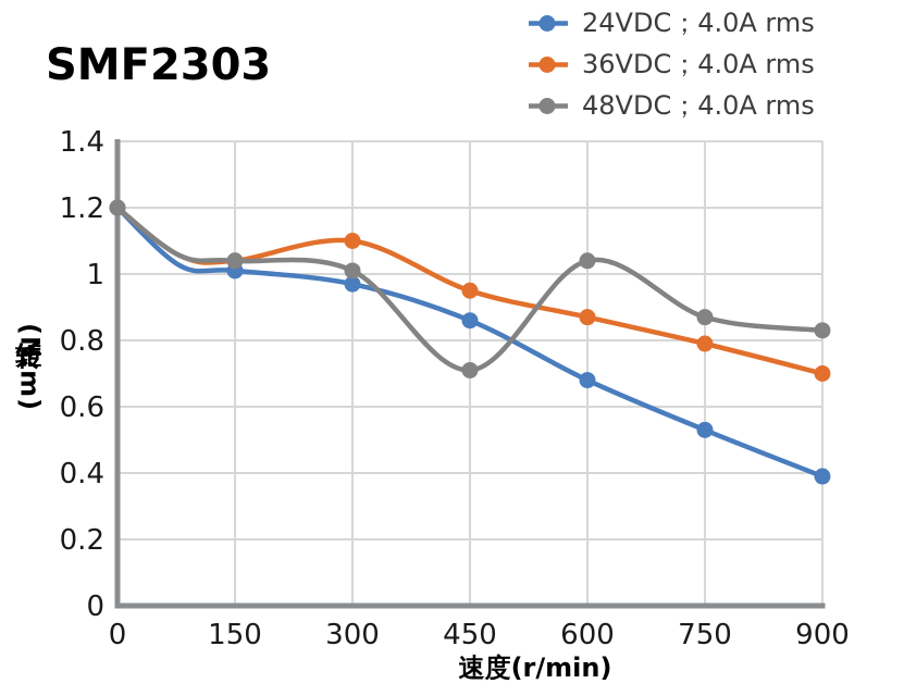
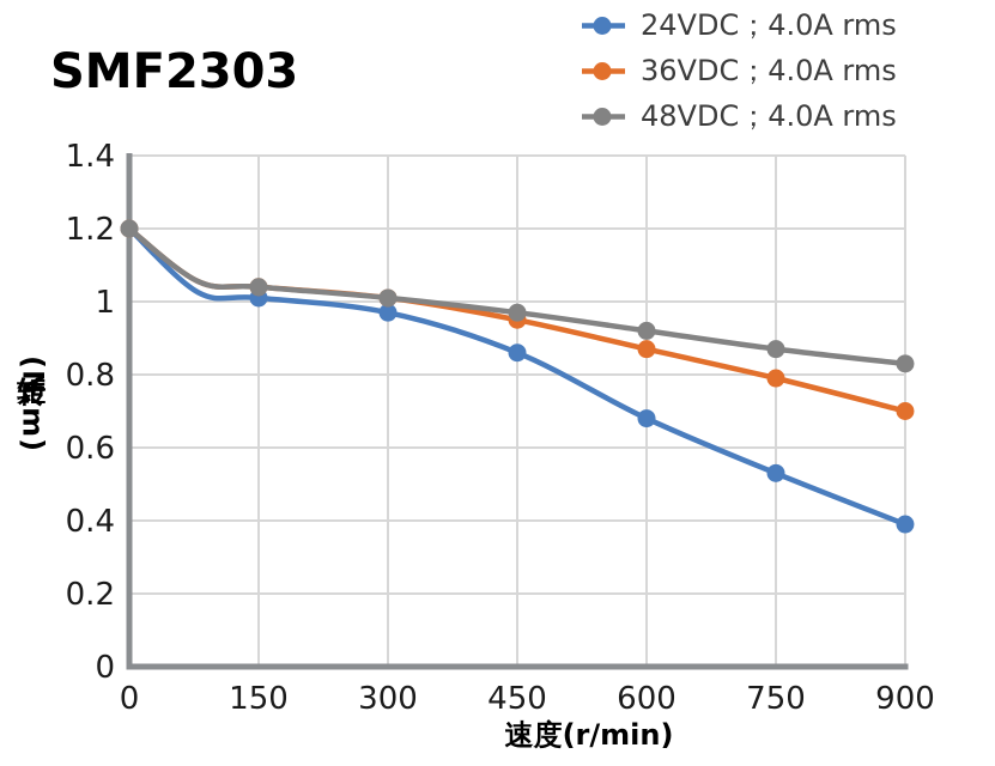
36VDC；4.0A rms/300: 1.10 -> 1.01
48VDC；4.0A rms/450: 0.71 -> 0.97
48VDC；4.0A rms/600: 1.04 -> 0.92
